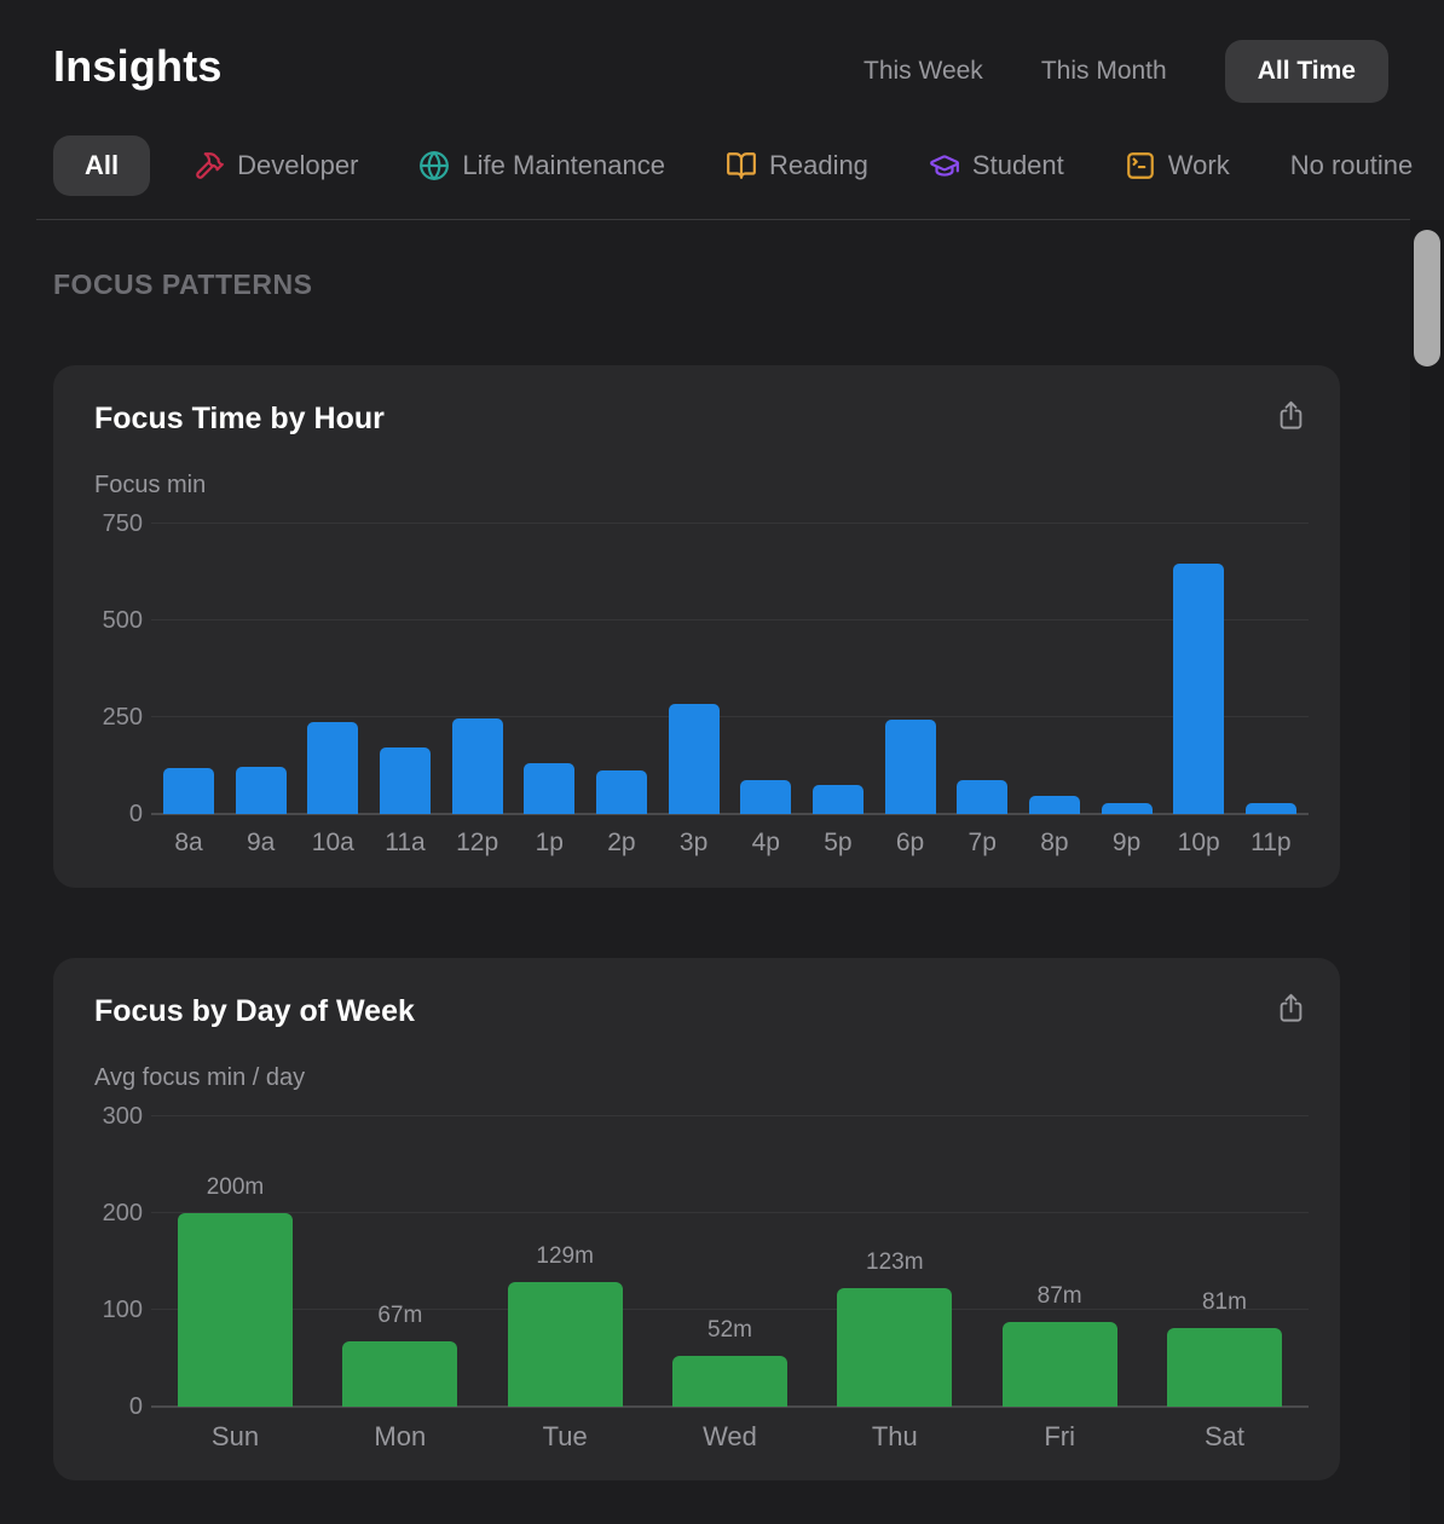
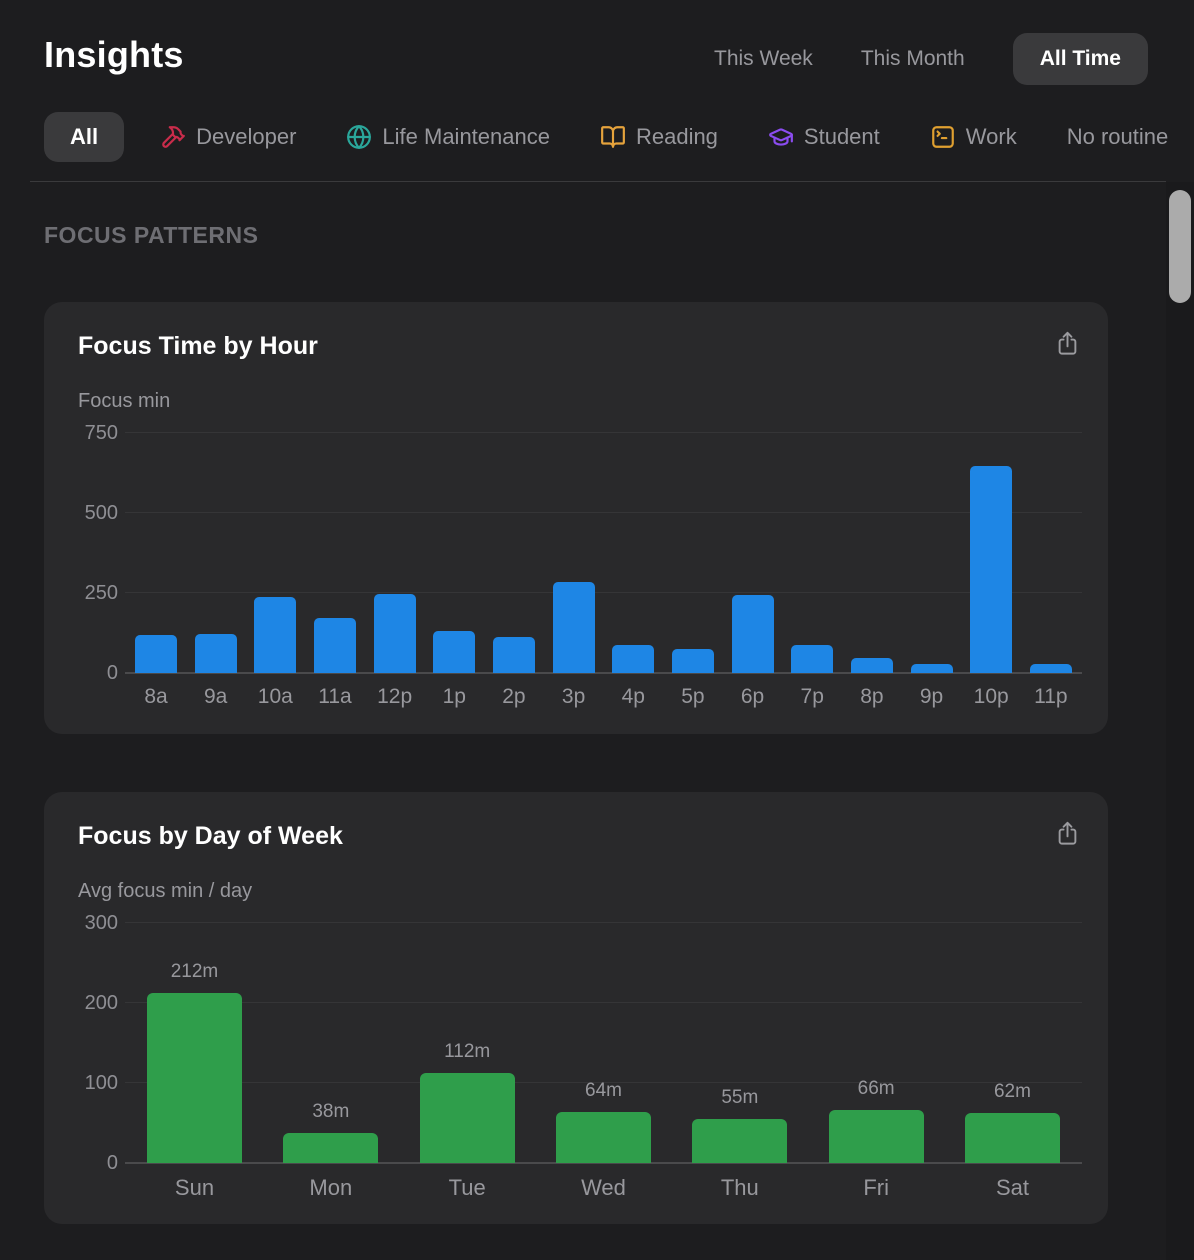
Focus by Day of Week/Sun: 200m -> 212m
Focus by Day of Week/Mon: 67m -> 38m
Focus by Day of Week/Tue: 129m -> 112m
Focus by Day of Week/Wed: 52m -> 64m
Focus by Day of Week/Thu: 123m -> 55m
Focus by Day of Week/Fri: 87m -> 66m
Focus by Day of Week/Sat: 81m -> 62m
